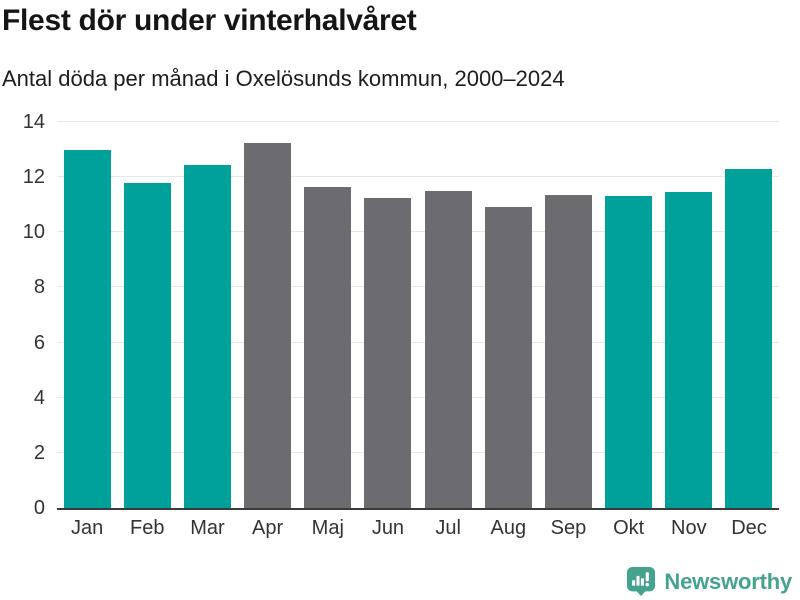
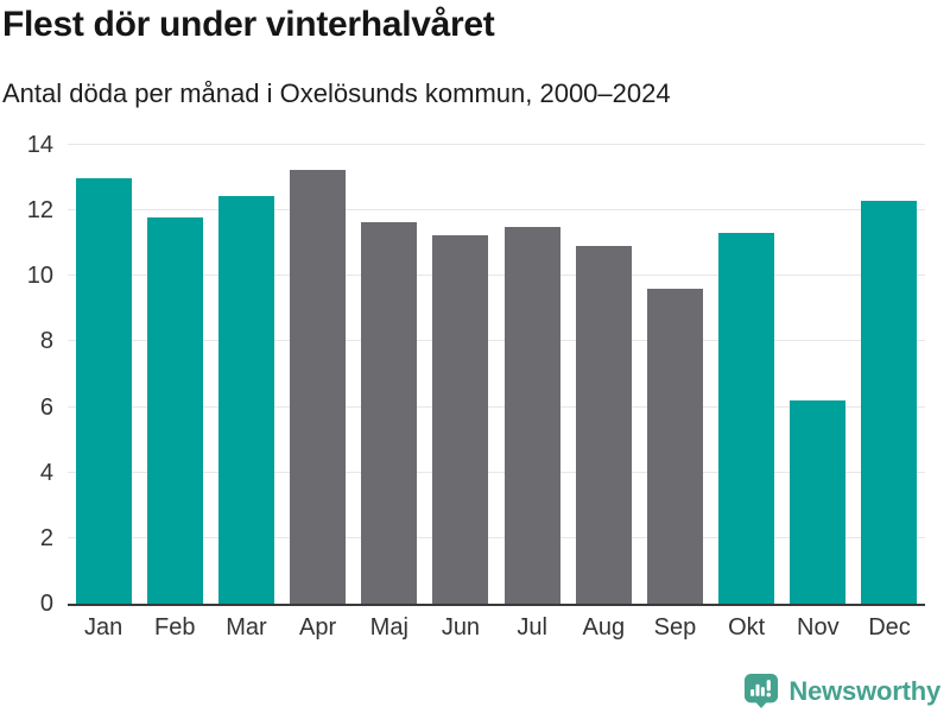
Sep: 11.3 -> 9.6
Nov: 11.4 -> 6.2
